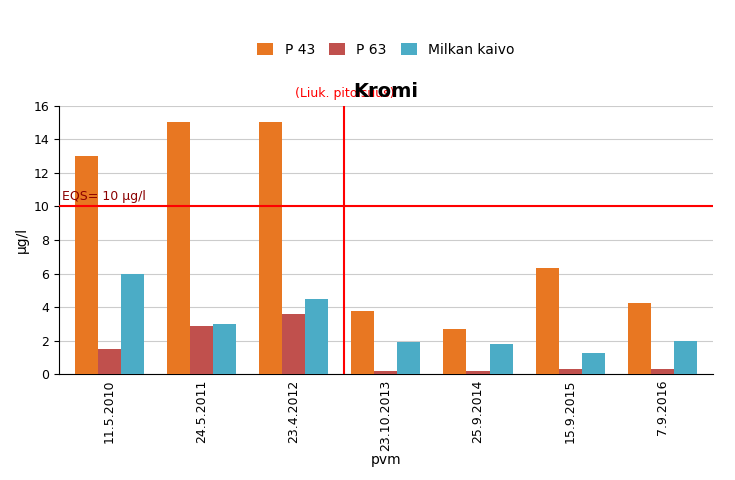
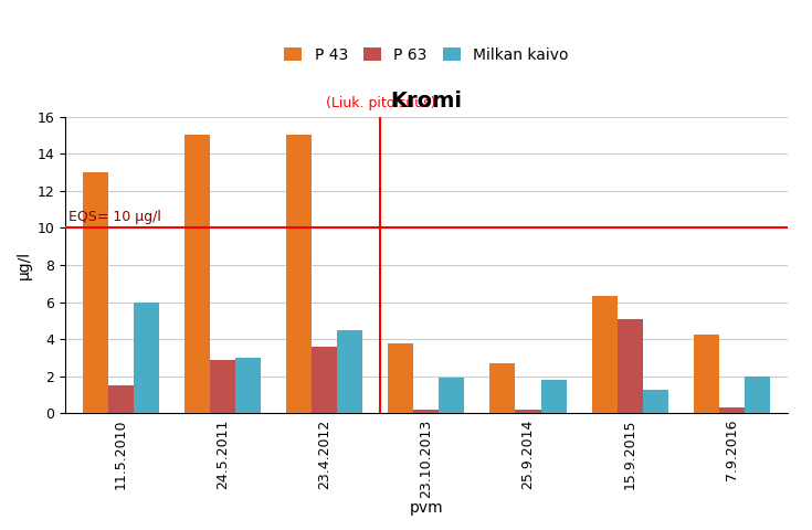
P 63/15.9.2015: 0.3 -> 5.1
